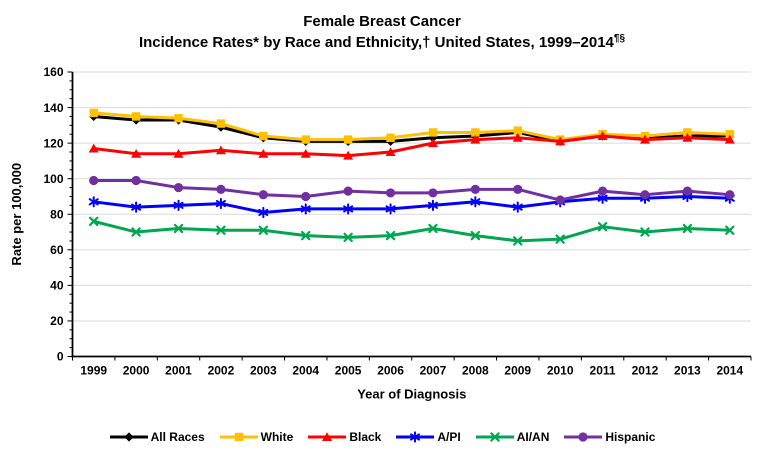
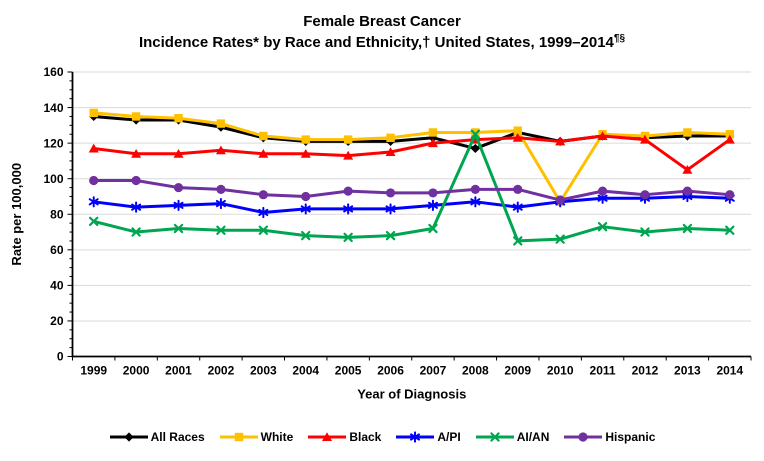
All Races/2008: 124 -> 117
AI/AN/2008: 68 -> 125
White/2010: 122 -> 87
Black/2013: 123 -> 105
